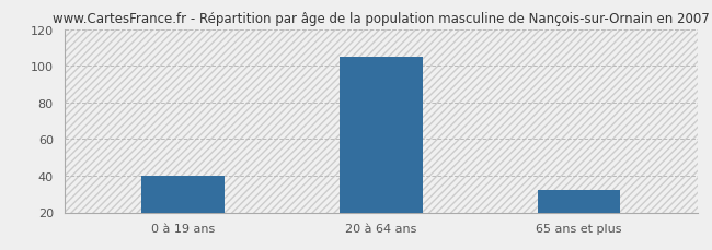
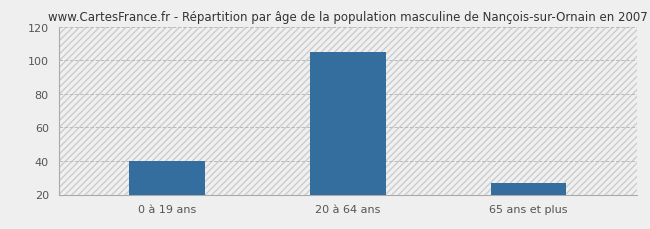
65 ans et plus: 32 -> 27
